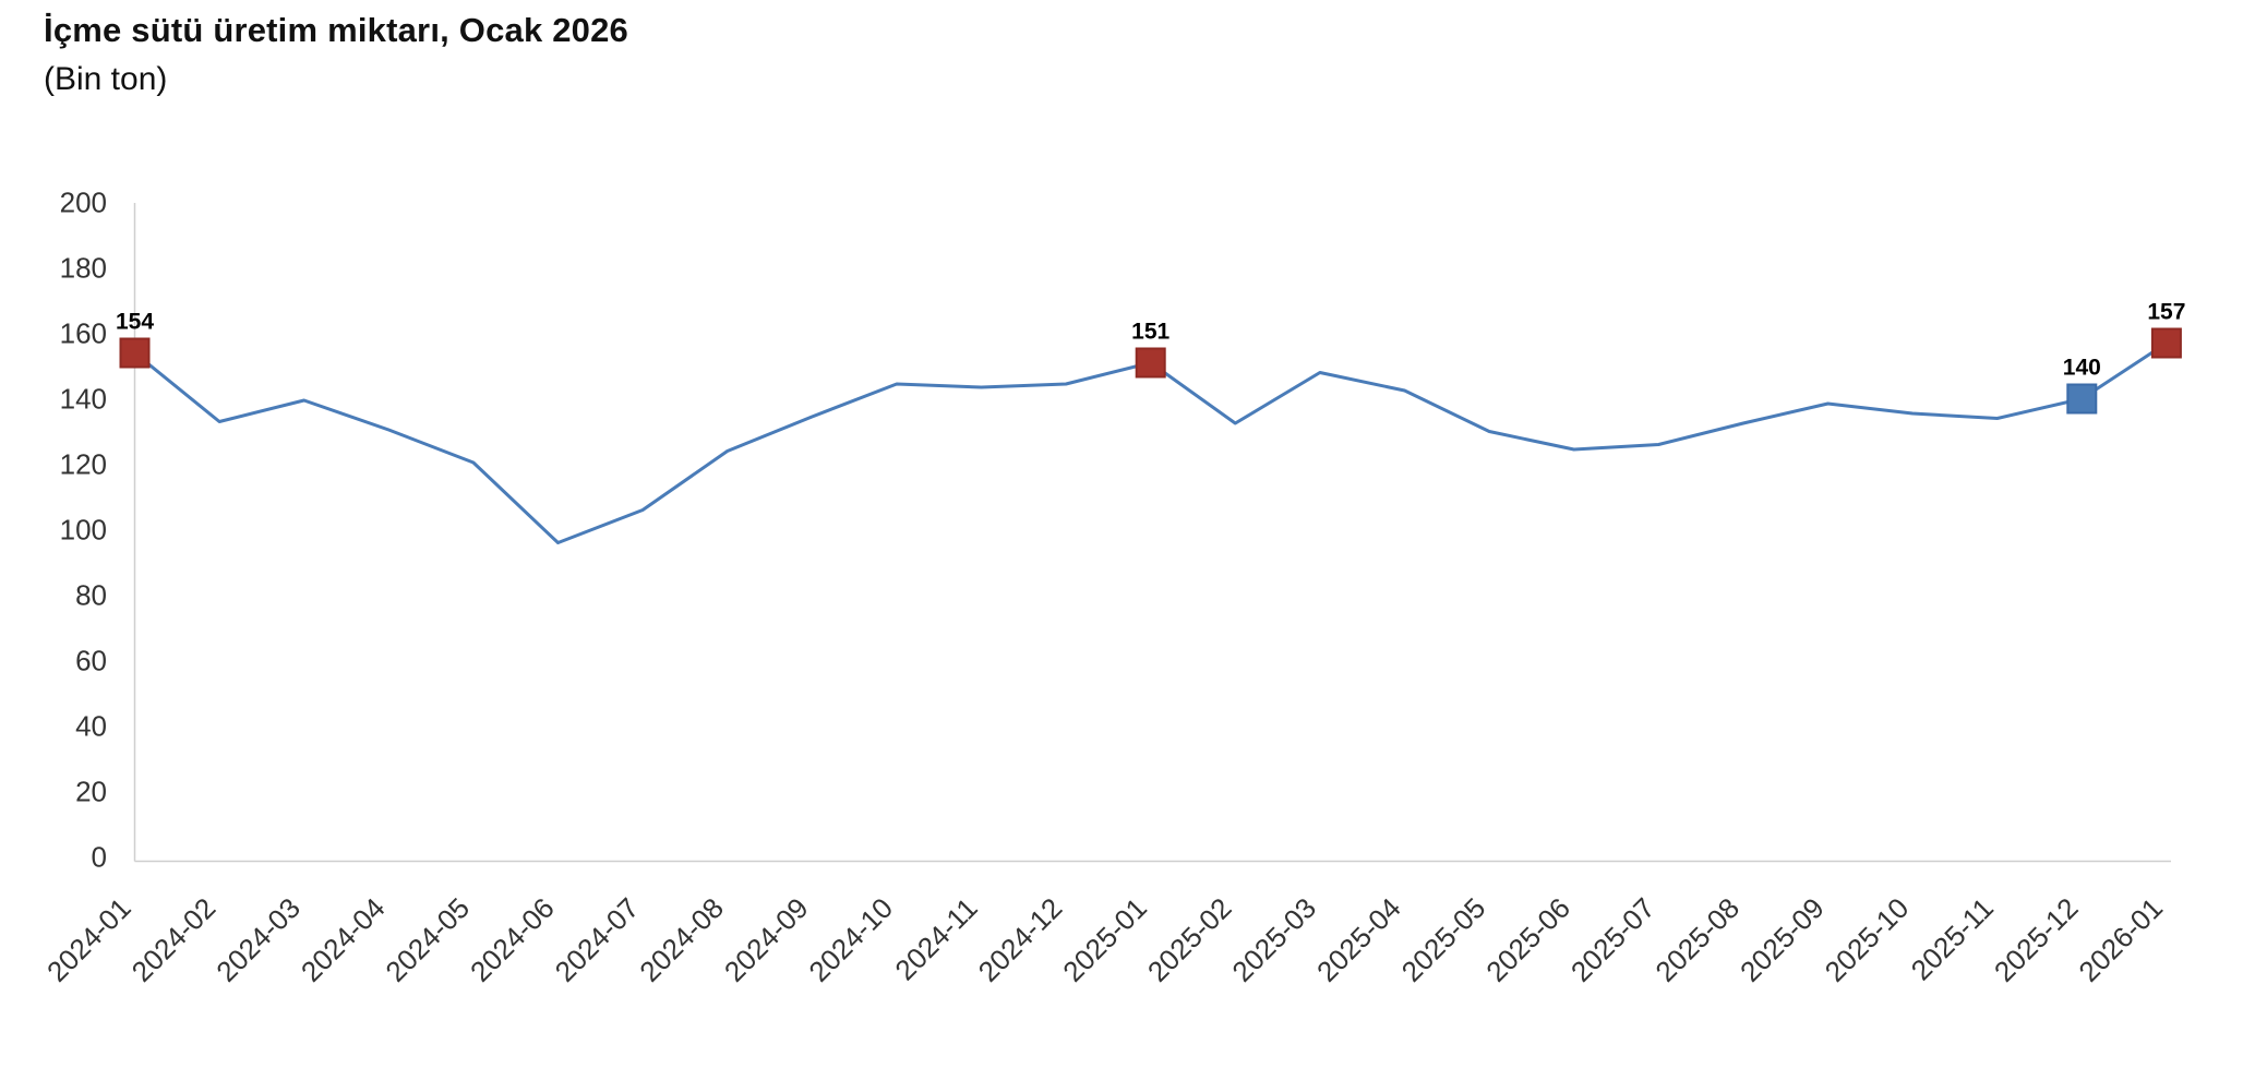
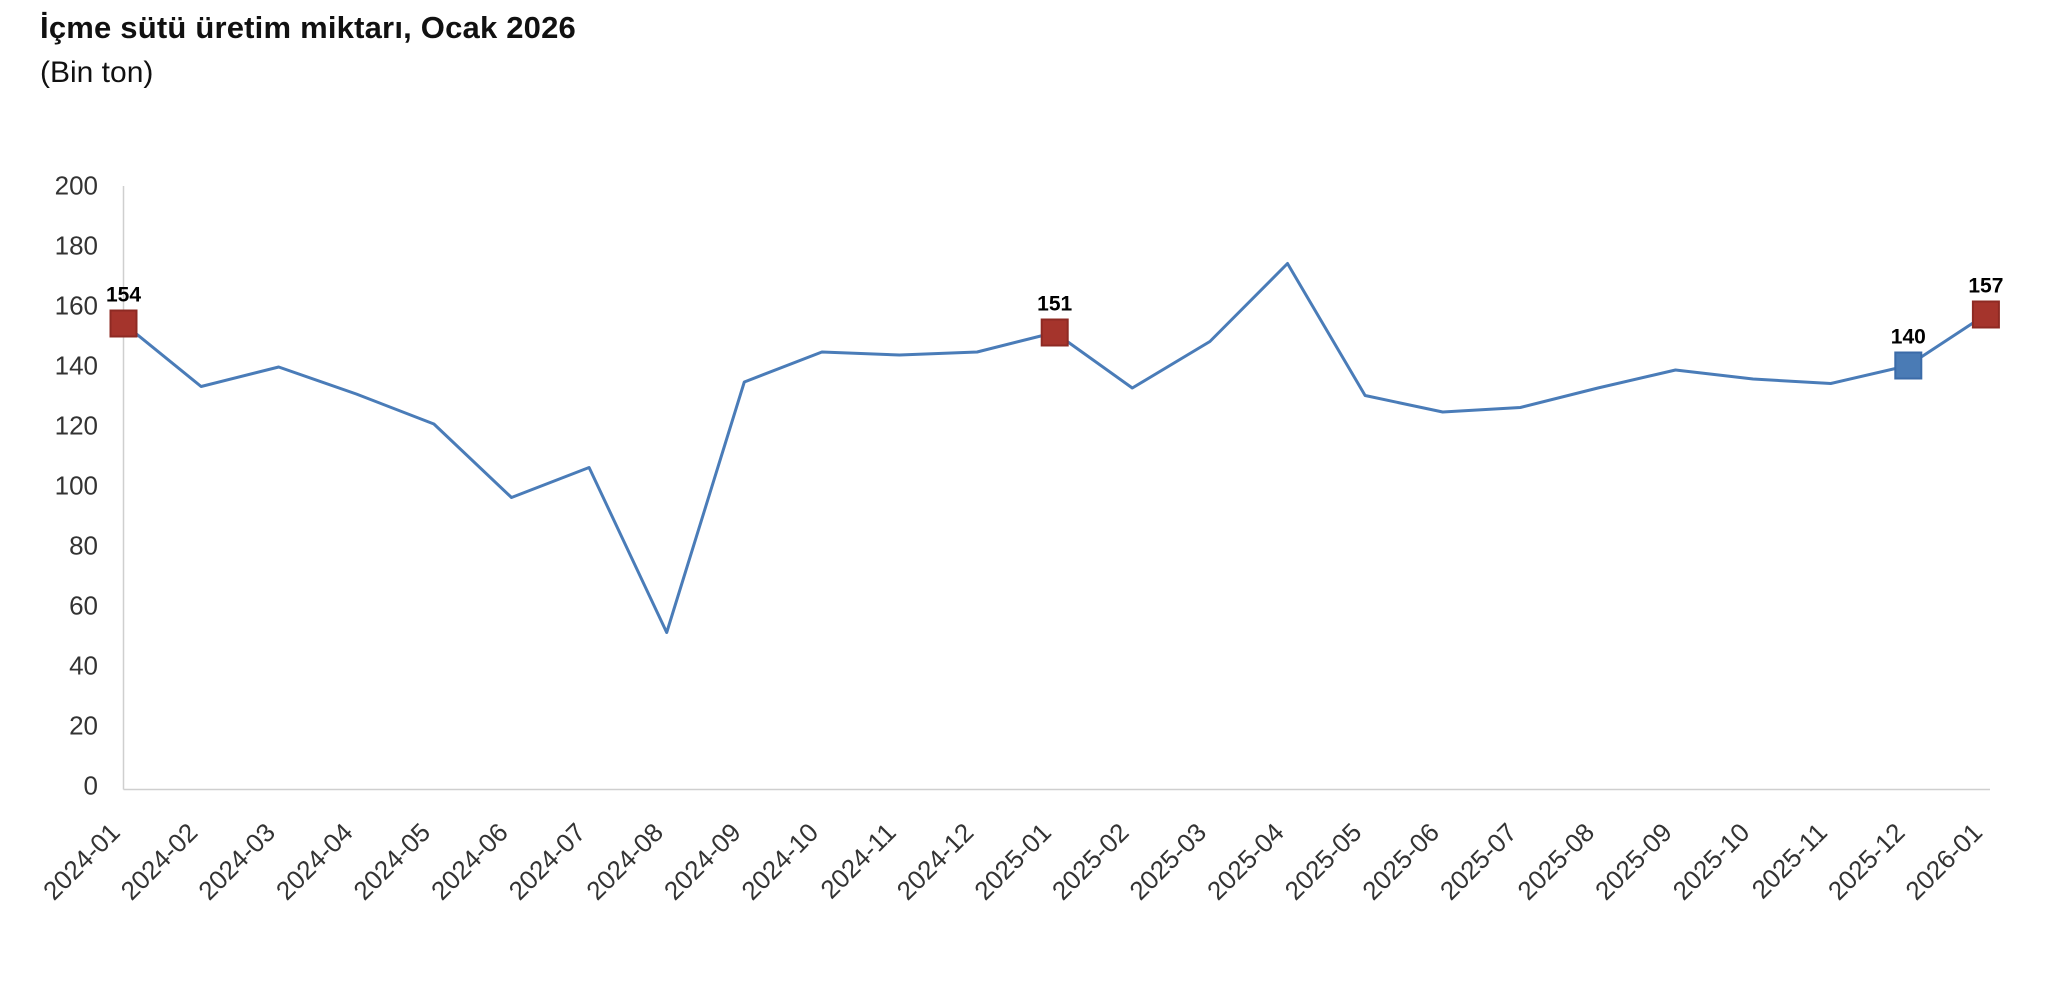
2024-08: 124 -> 51
2025-04: 142 -> 174
